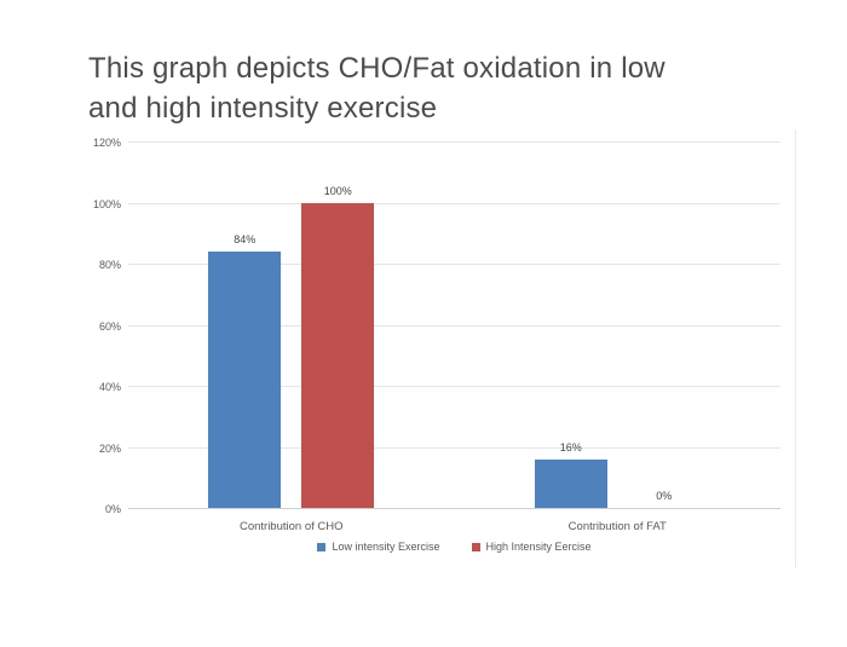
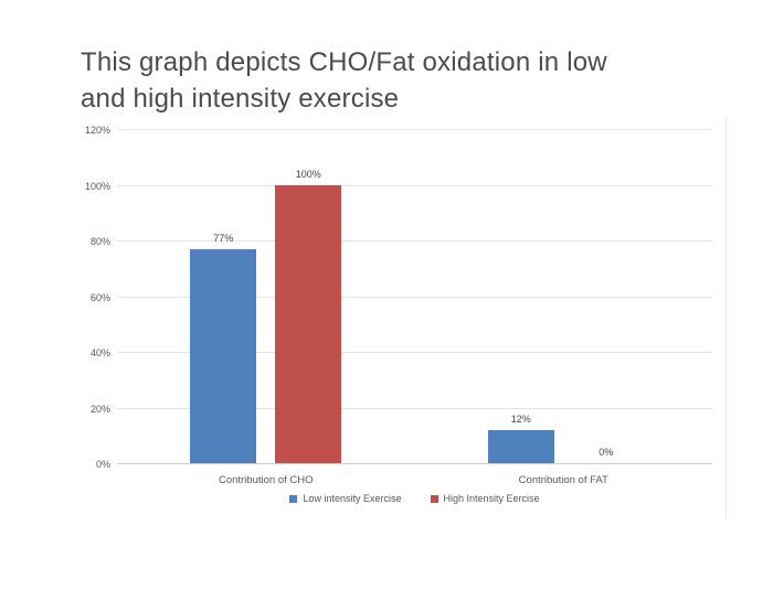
Low intensity Exercise/Contribution of CHO: 84% -> 77%
Low intensity Exercise/Contribution of FAT: 16% -> 12%
